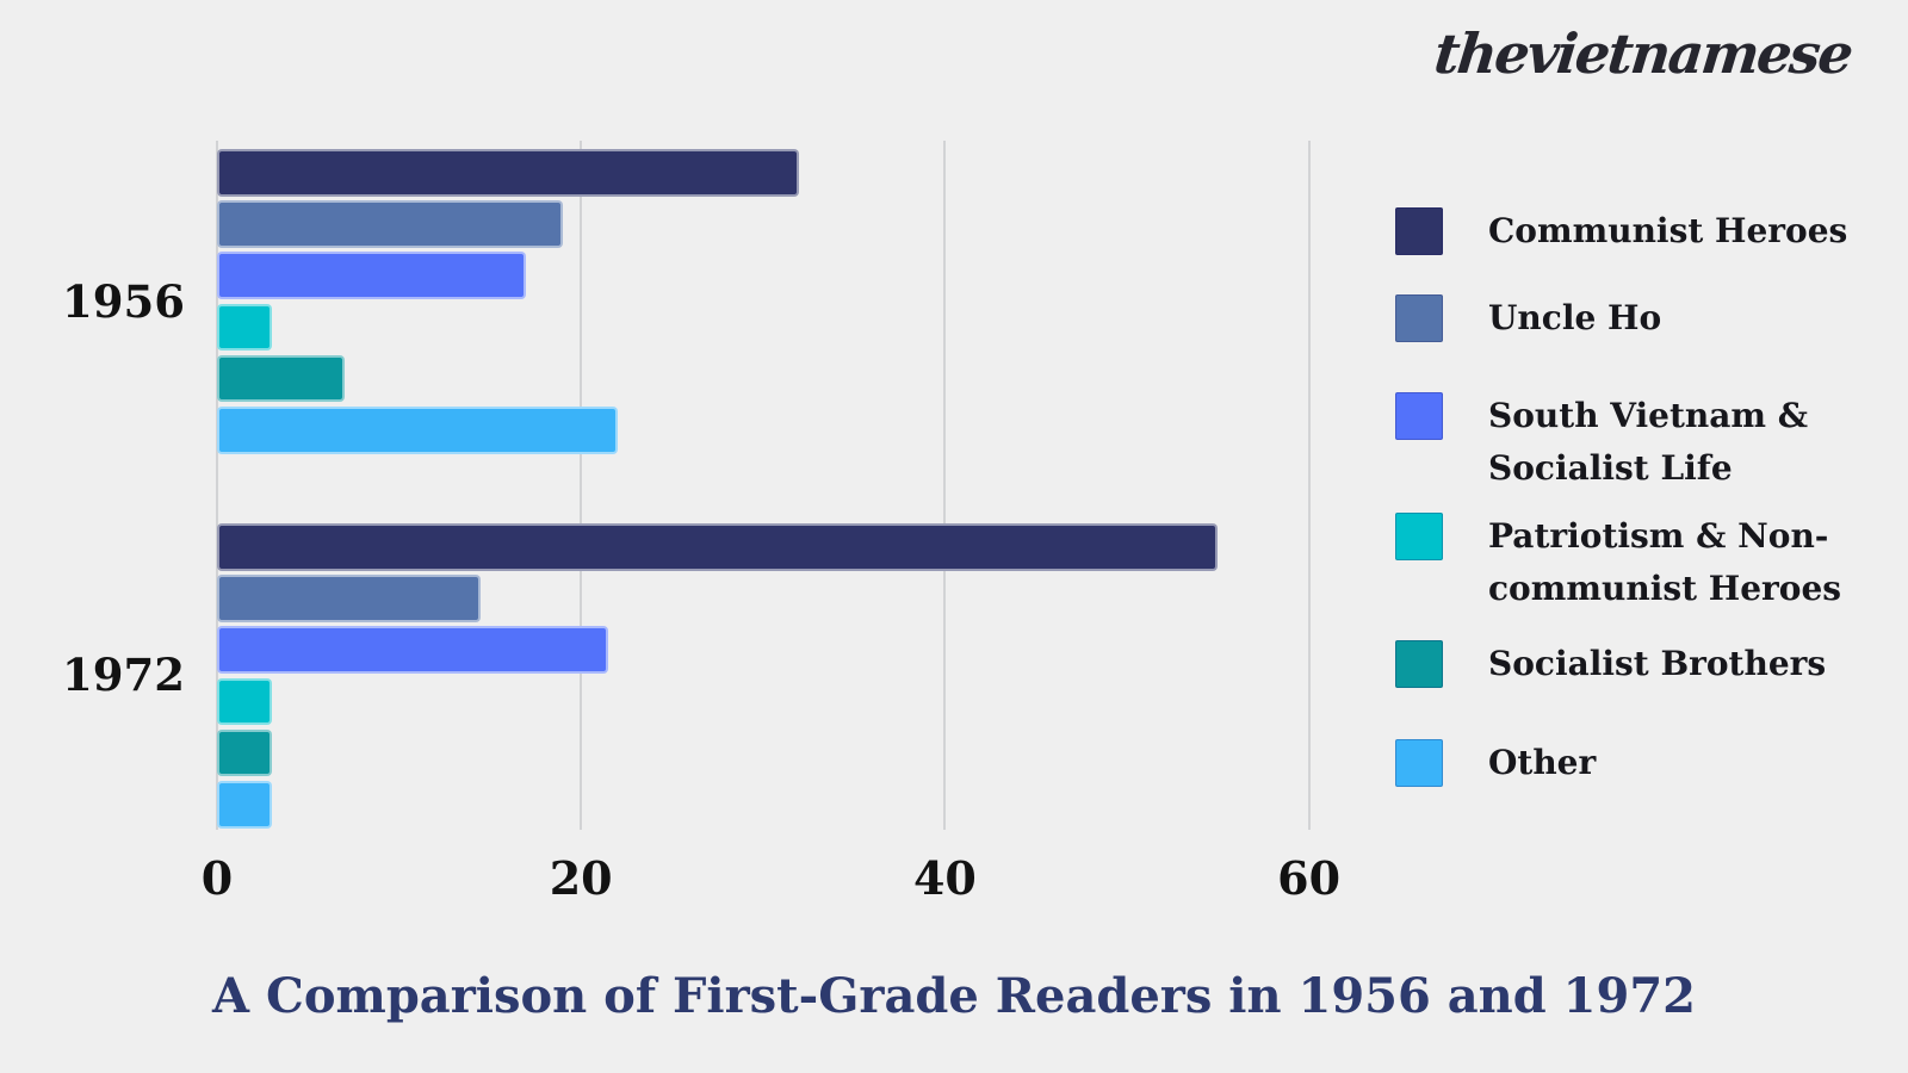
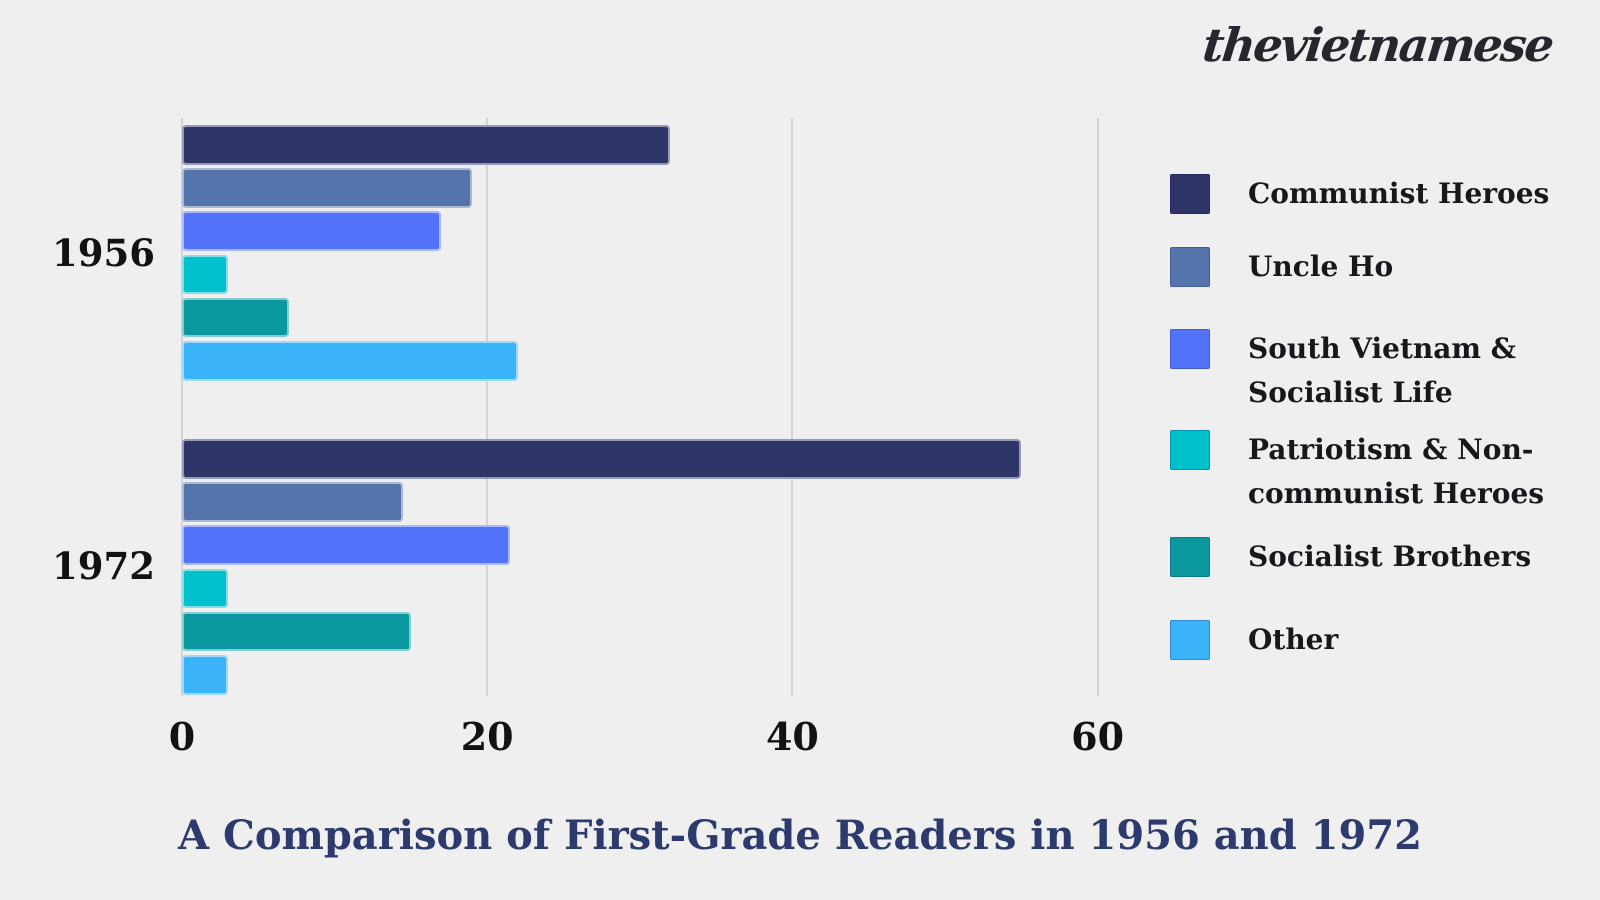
Socialist Brothers/1972: 3 -> 15
